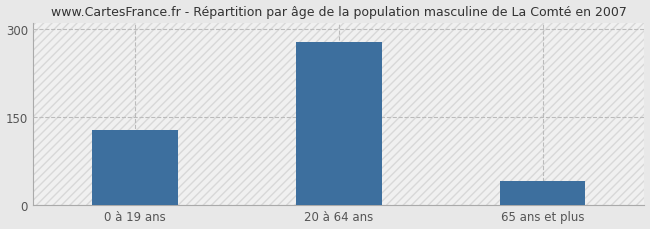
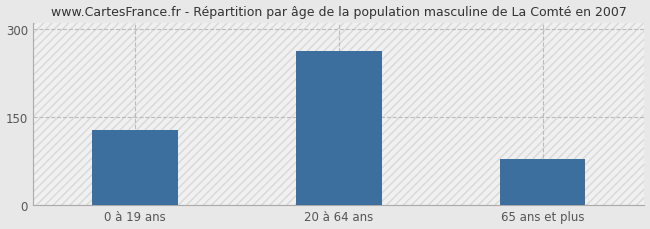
20 à 64 ans: 277 -> 262
65 ans et plus: 40 -> 78
